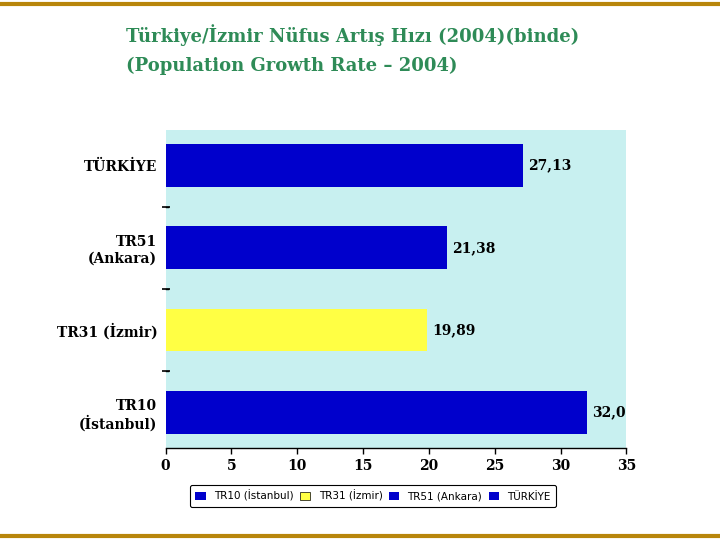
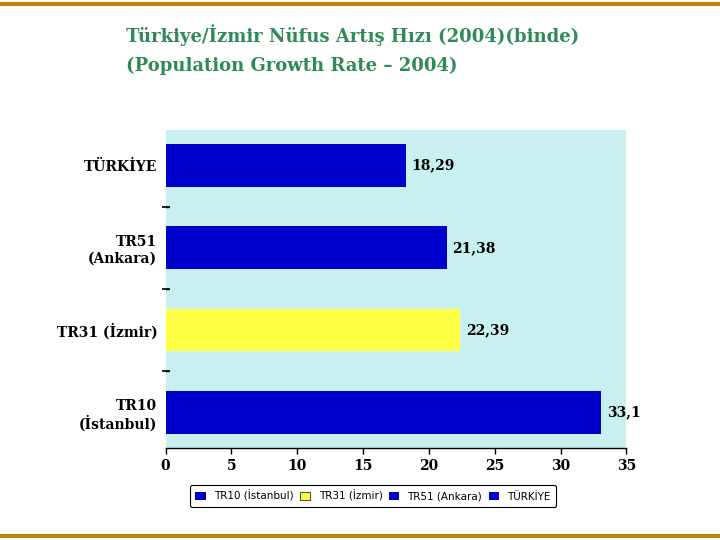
TÜRKİYE: 27,13 -> 18,29
TR31 (İzmir): 19,89 -> 22,39
TR10 (İstanbul): 32,0 -> 33,1
